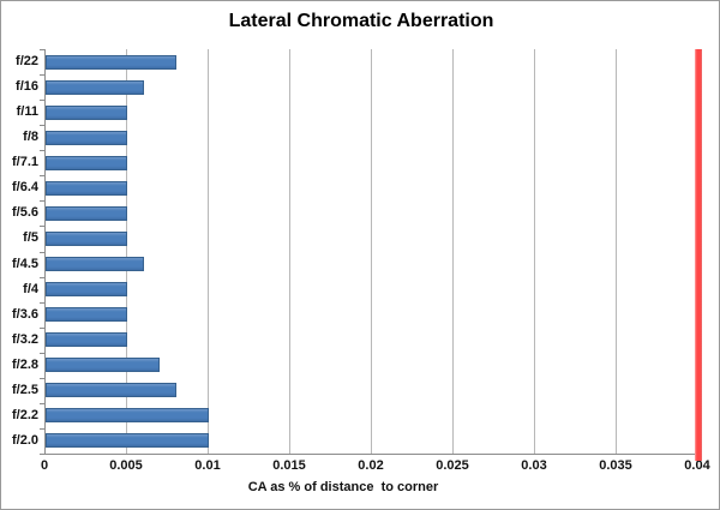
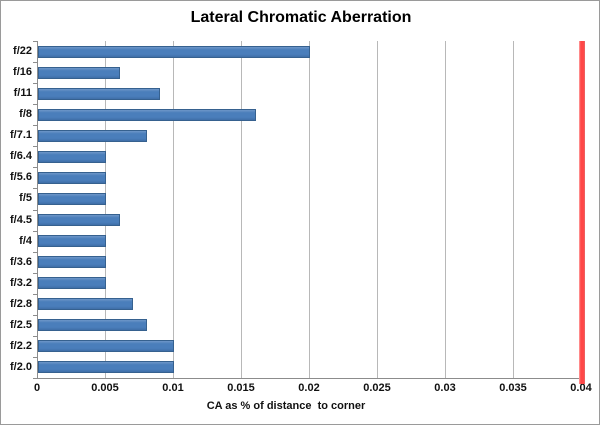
f/22: 0.008 -> 0.020
f/11: 0.005 -> 0.009
f/8: 0.005 -> 0.016
f/7.1: 0.005 -> 0.008
